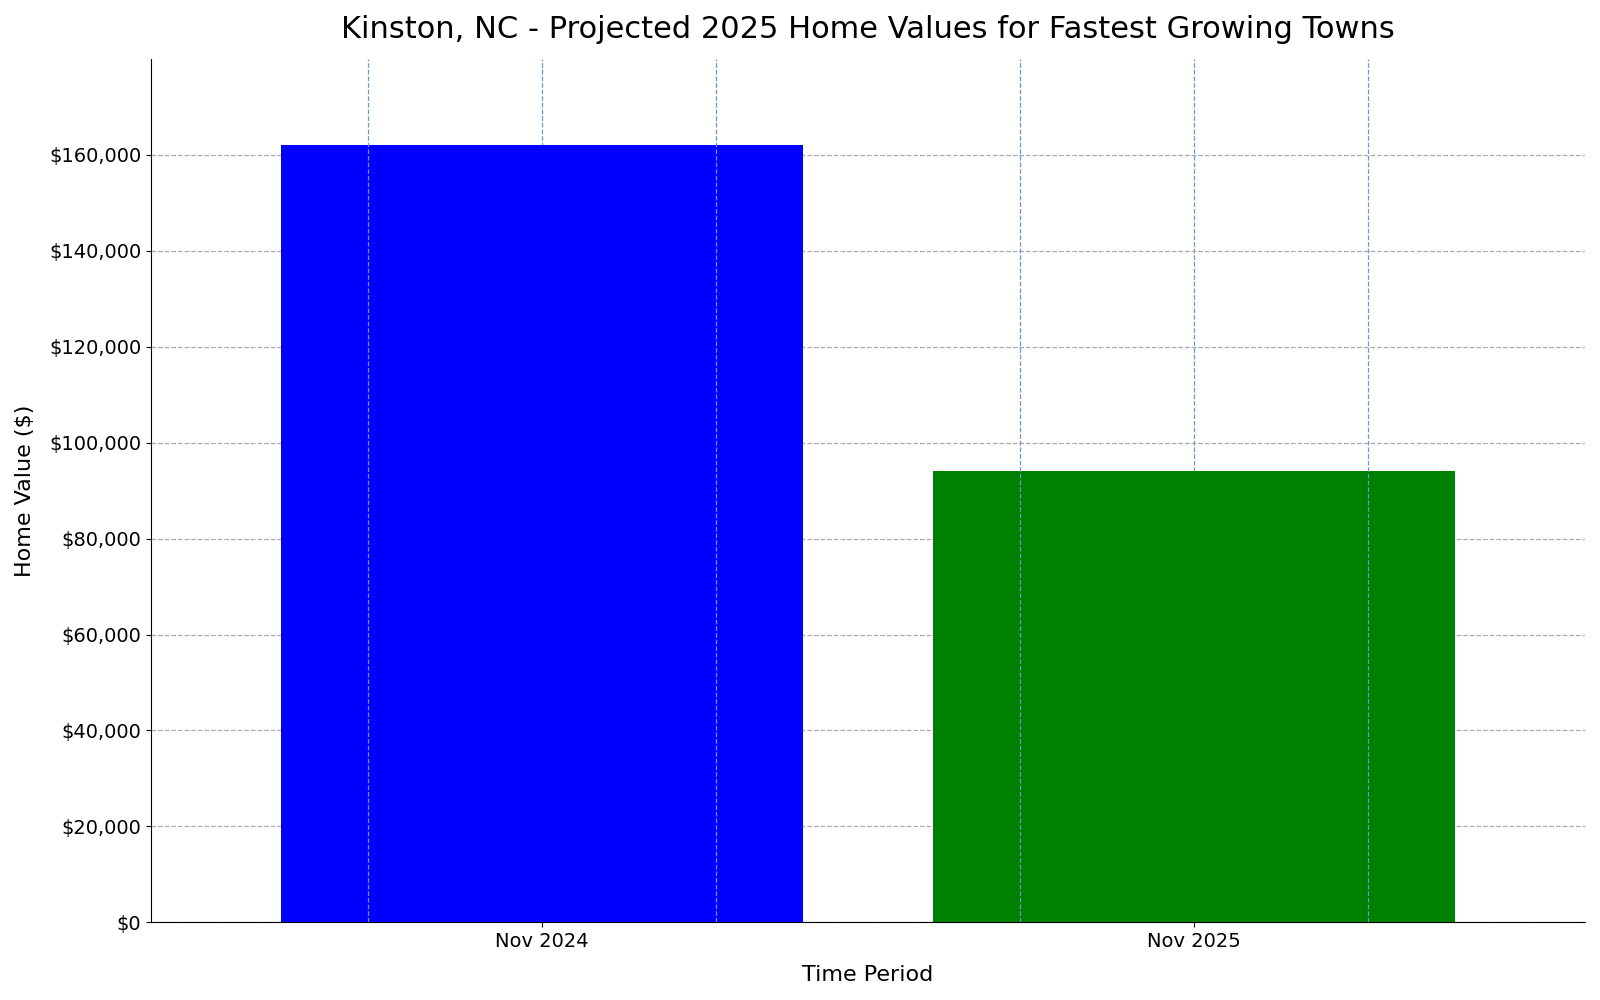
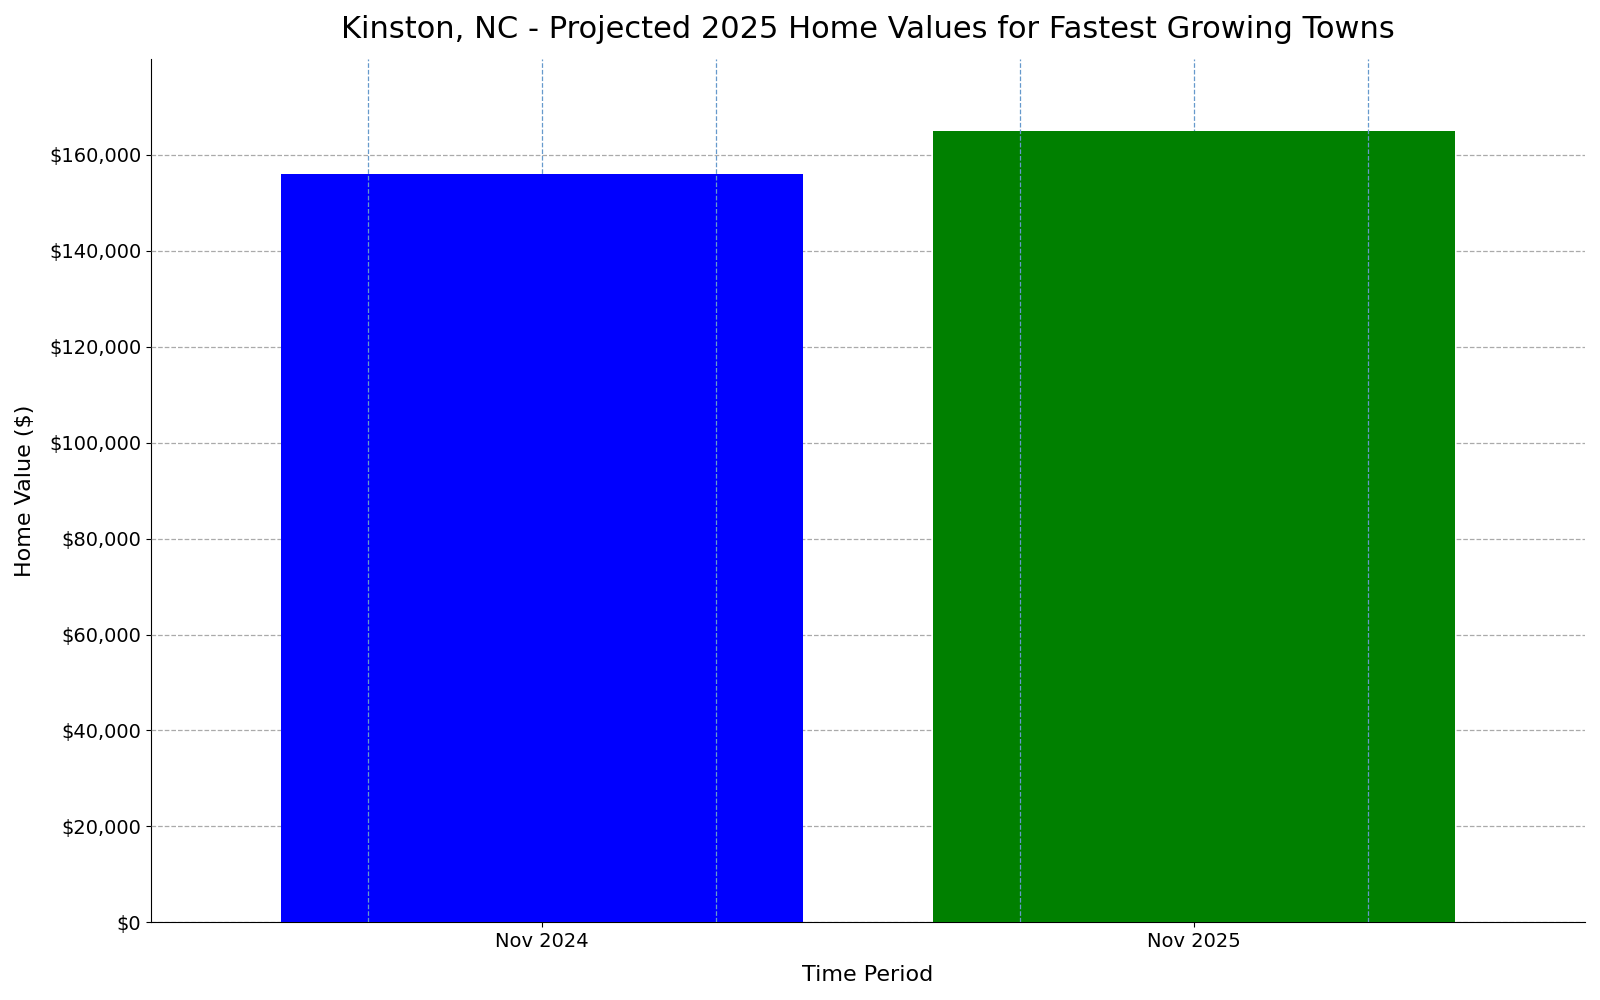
Nov 2024: $162,000 -> $156,000
Nov 2025: $94,000 -> $165,000
